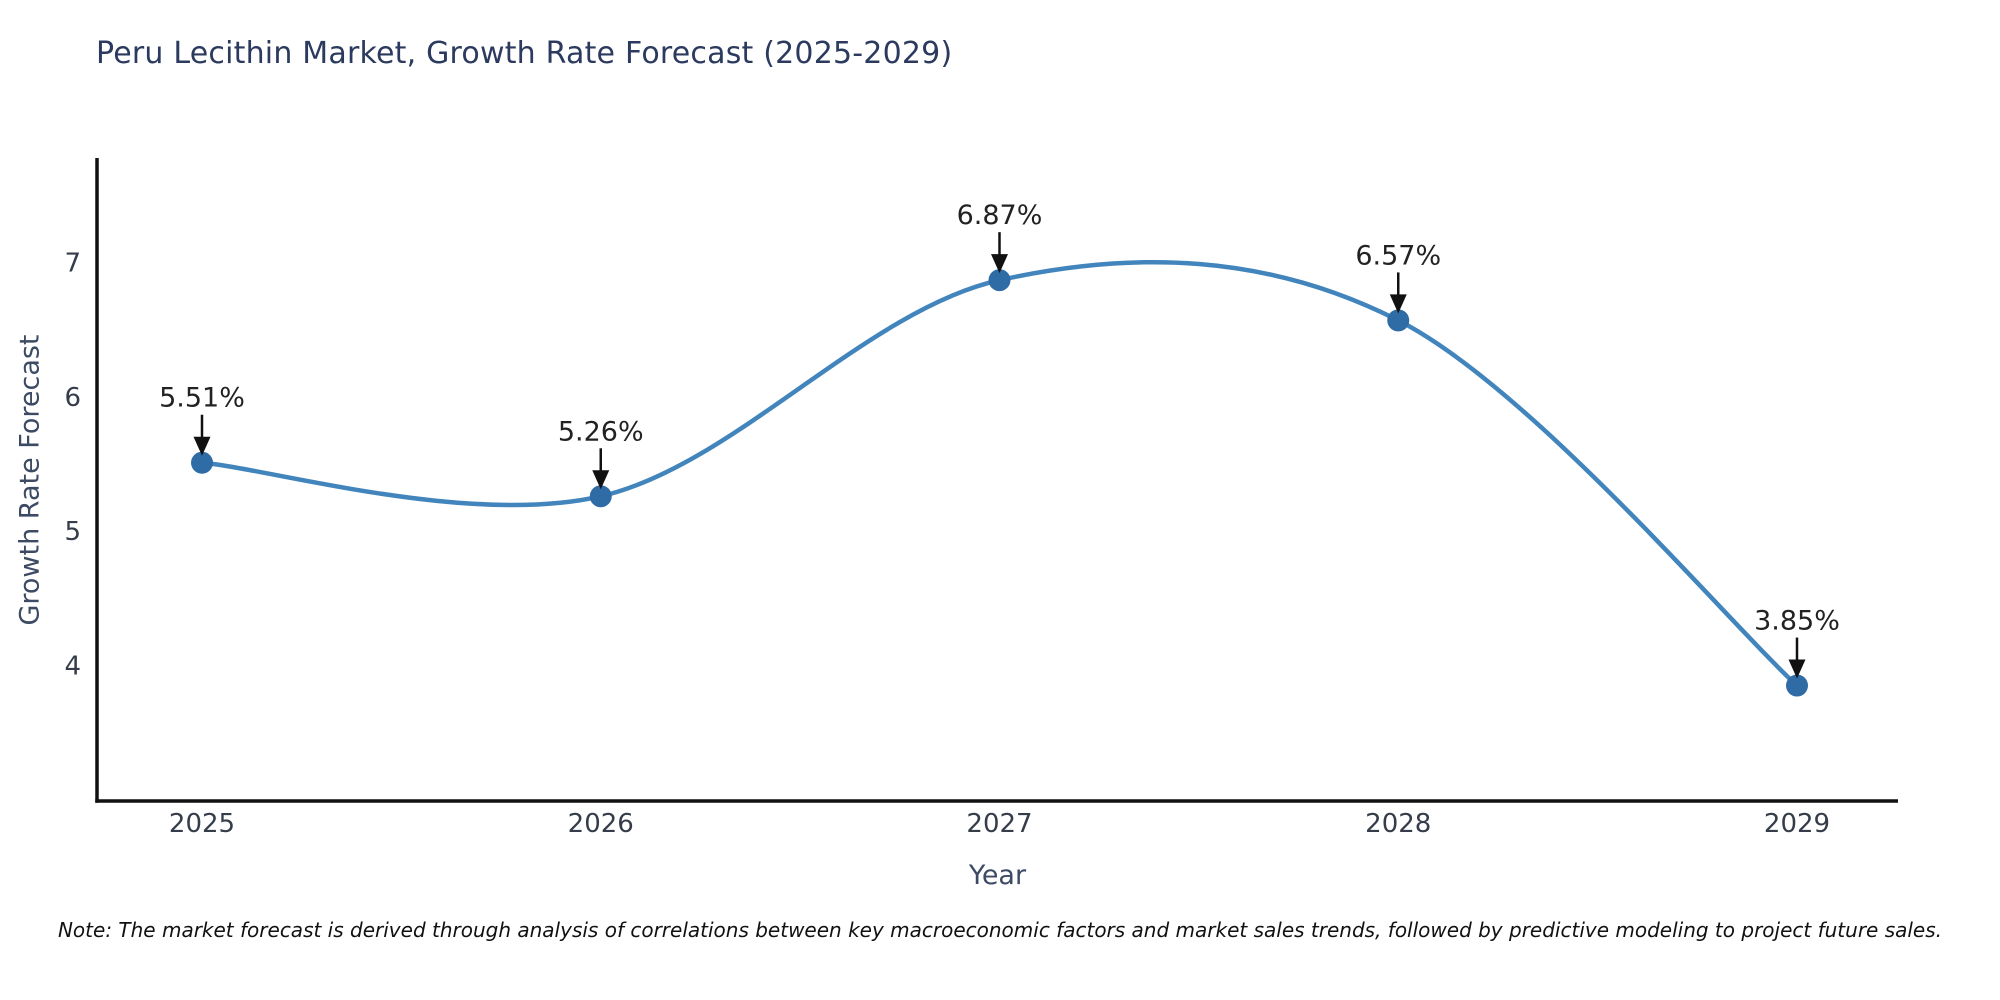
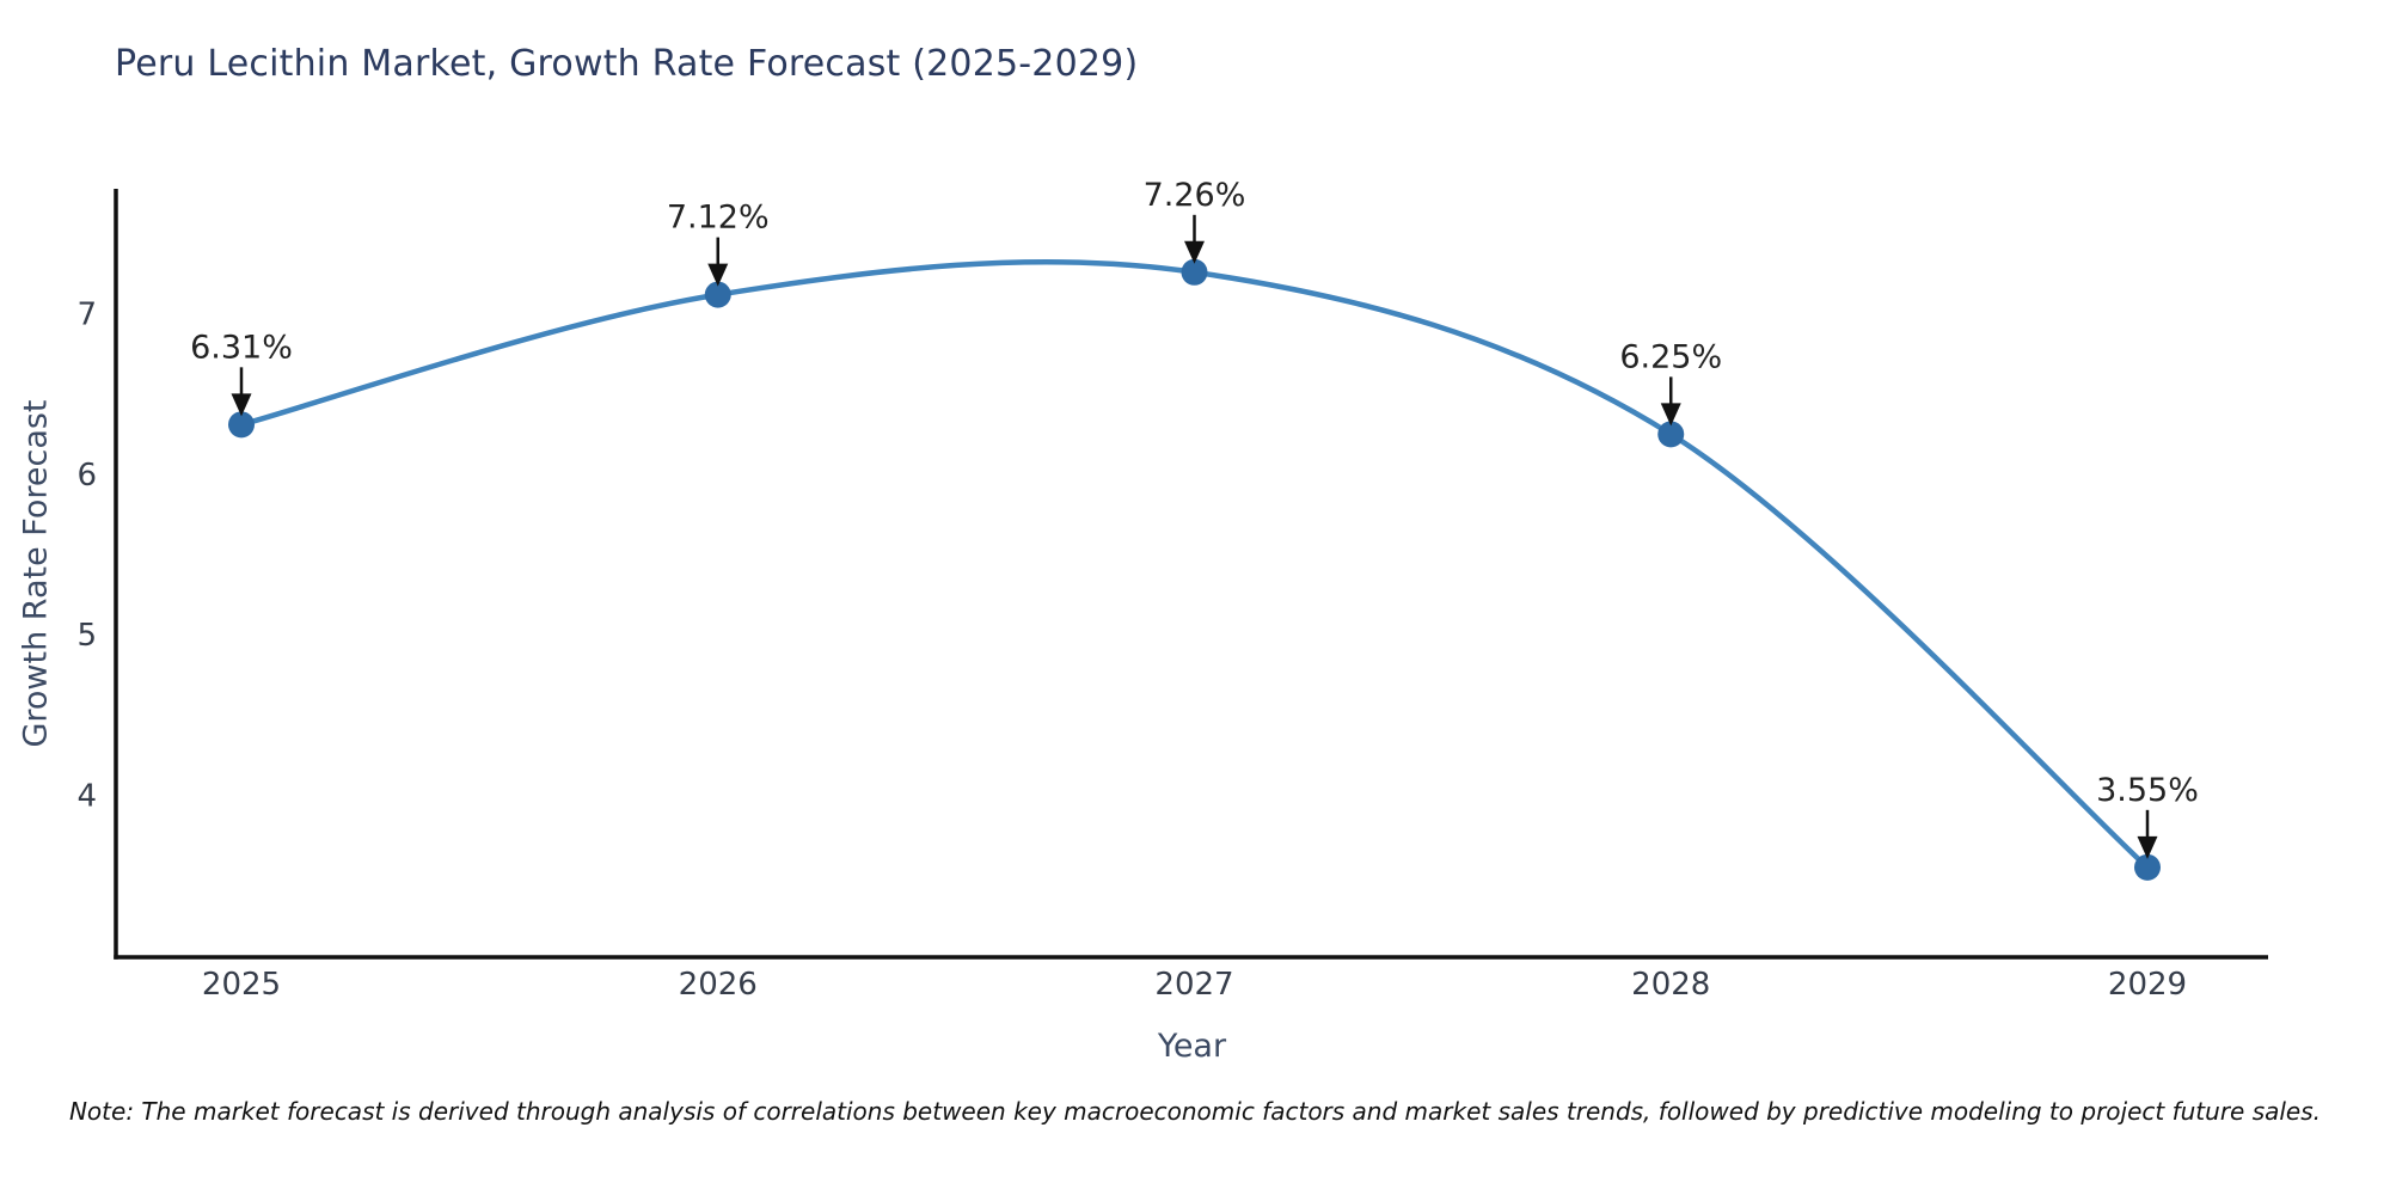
2025: 5.51% -> 6.31%
2026: 5.26% -> 7.12%
2027: 6.87% -> 7.26%
2028: 6.57% -> 6.25%
2029: 3.85% -> 3.55%
